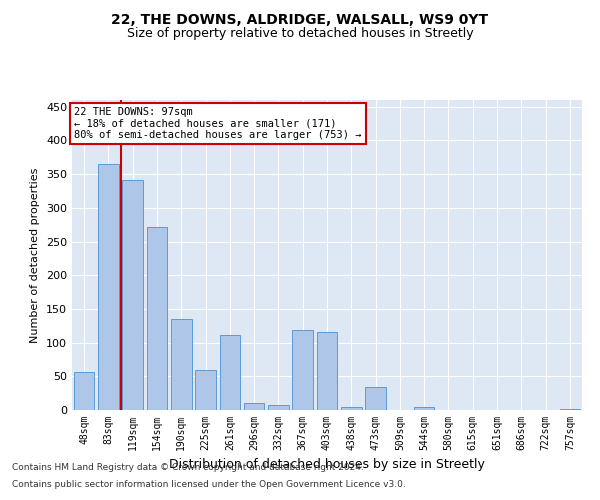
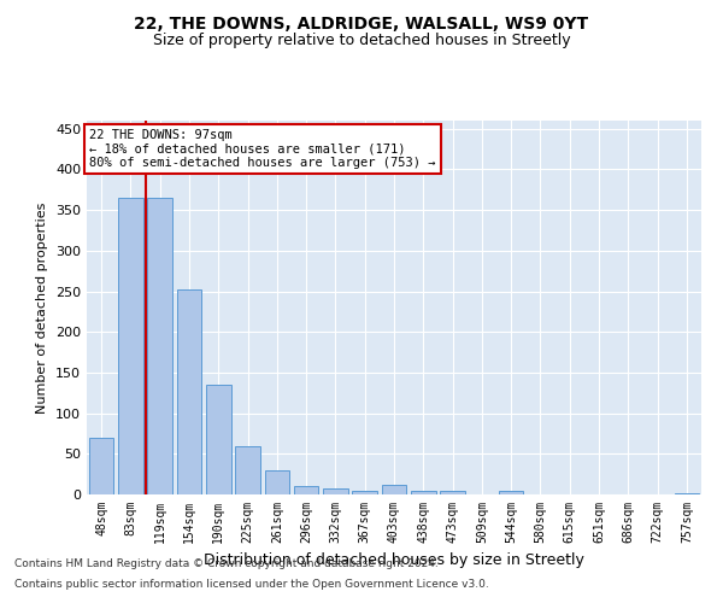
48sqm: 56 -> 70
119sqm: 342 -> 365
154sqm: 272 -> 252
261sqm: 112 -> 30
367sqm: 118 -> 5
403sqm: 116 -> 12
473sqm: 34 -> 4
